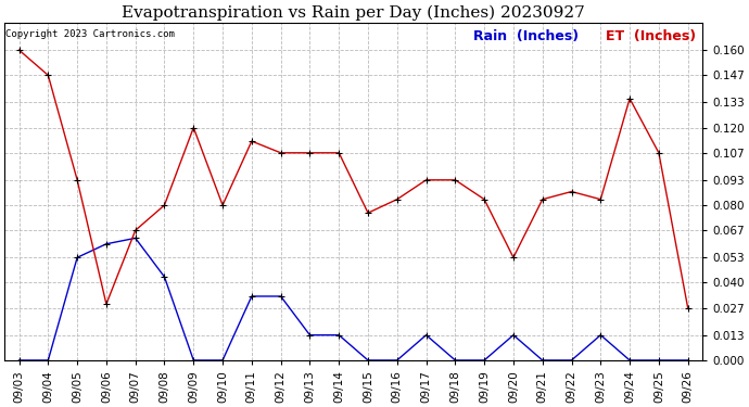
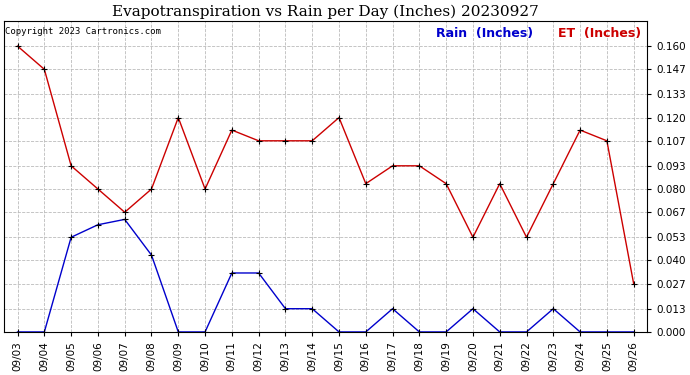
ET (Inches)/09/06: 0.029 -> 0.080
ET (Inches)/09/15: 0.076 -> 0.120
ET (Inches)/09/22: 0.087 -> 0.053
ET (Inches)/09/24: 0.135 -> 0.113
